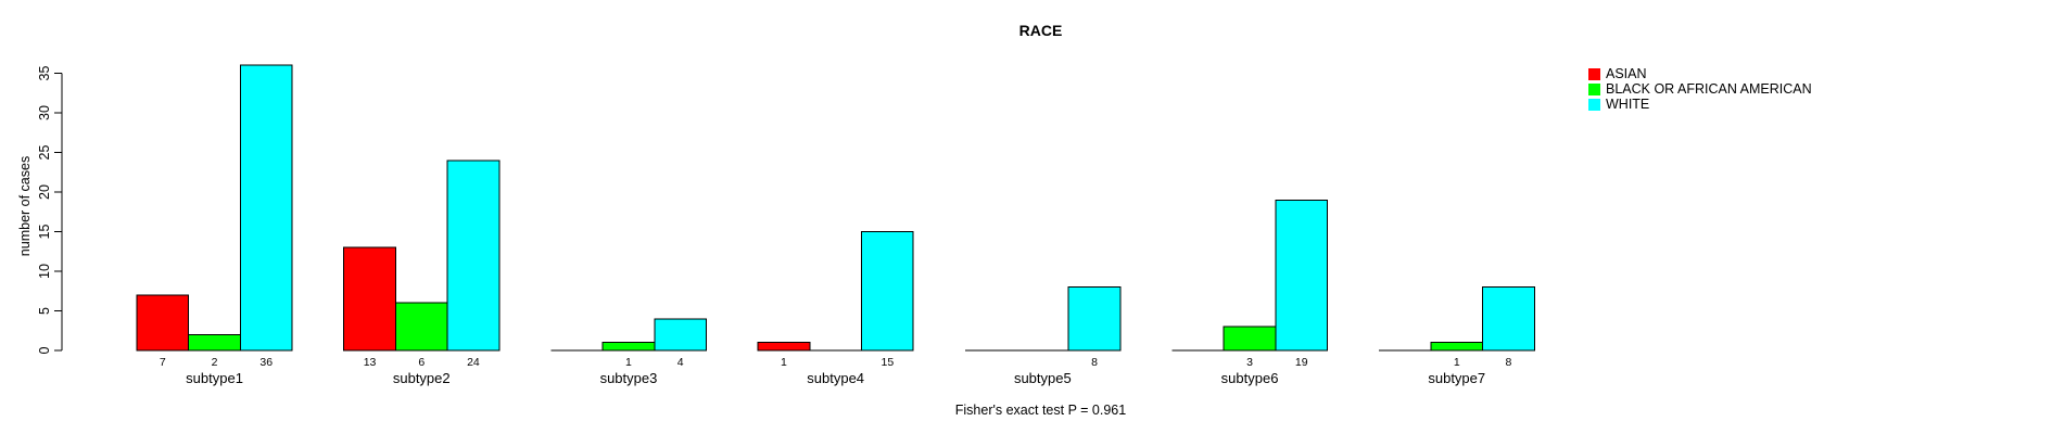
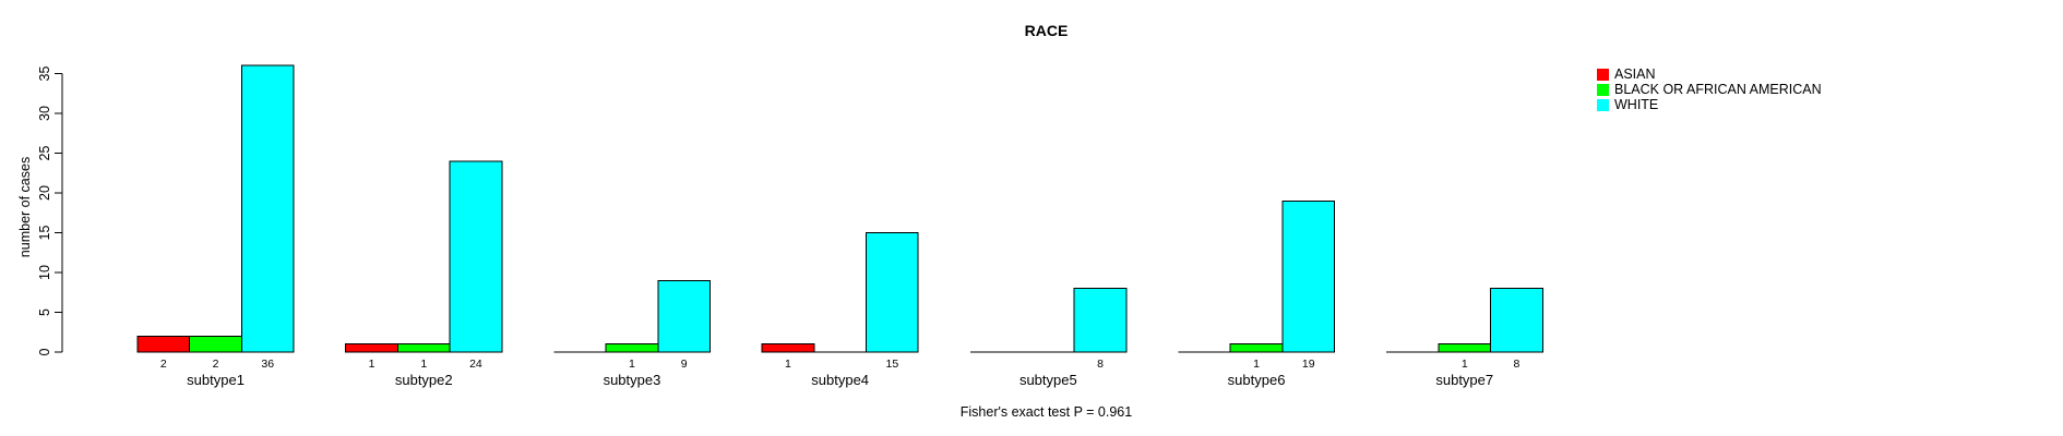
ASIAN/subtype1: 7 -> 2
ASIAN/subtype2: 13 -> 1
BLACK OR AFRICAN AMERICAN/subtype2: 6 -> 1
WHITE/subtype3: 4 -> 9
BLACK OR AFRICAN AMERICAN/subtype6: 3 -> 1
